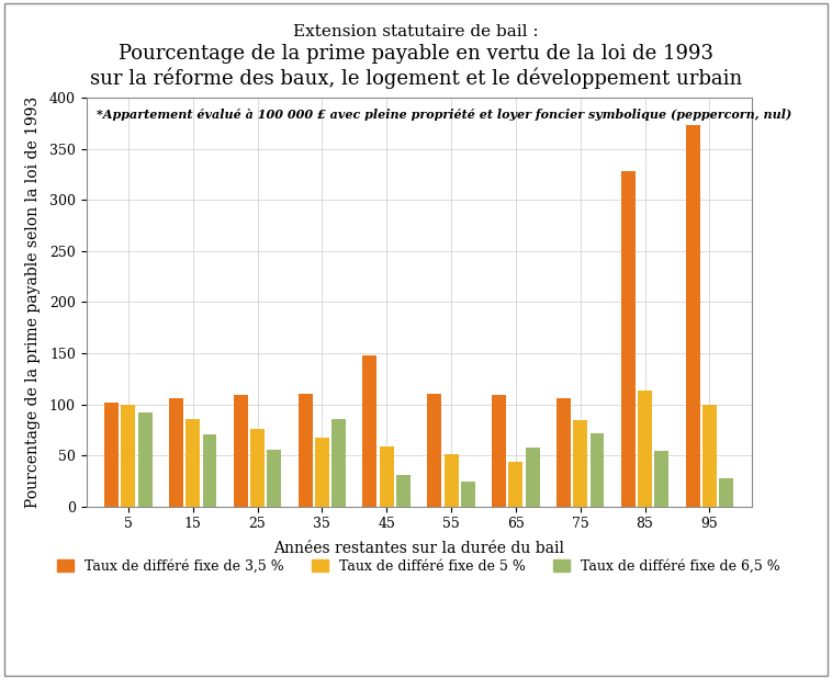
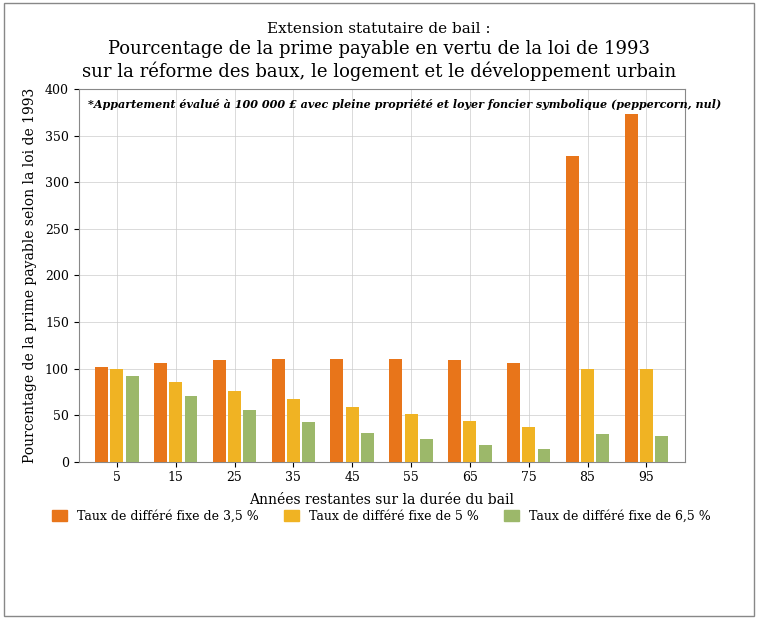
Taux de différé fixe de 6,5 %/35: 86 -> 43
Taux de différé fixe de 3,5 %/45: 148 -> 110
Taux de différé fixe de 6,5 %/65: 58 -> 18
Taux de différé fixe de 5 %/75: 84 -> 37
Taux de différé fixe de 6,5 %/75: 72 -> 13
Taux de différé fixe de 5 %/85: 114 -> 99
Taux de différé fixe de 6,5 %/85: 54 -> 30
